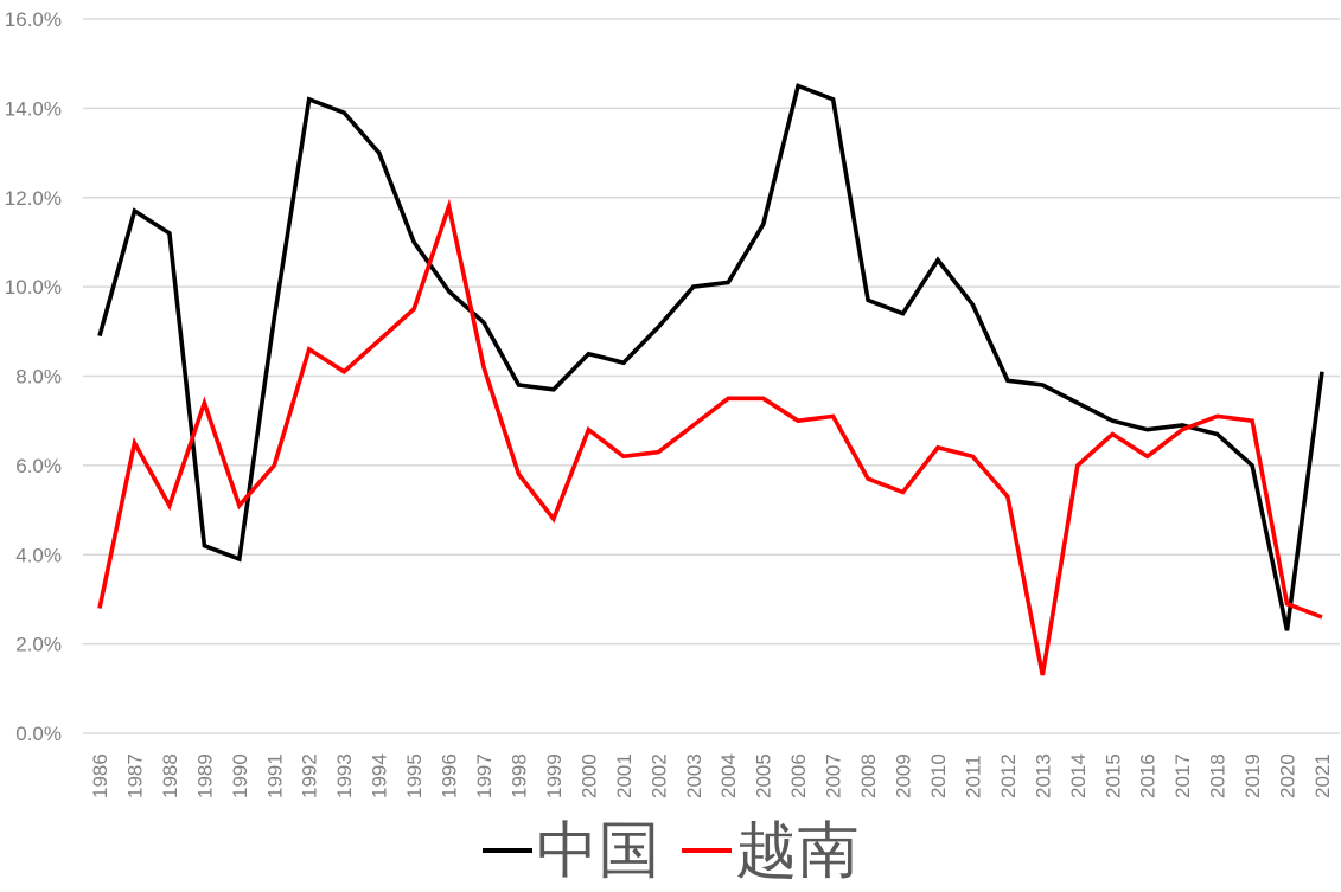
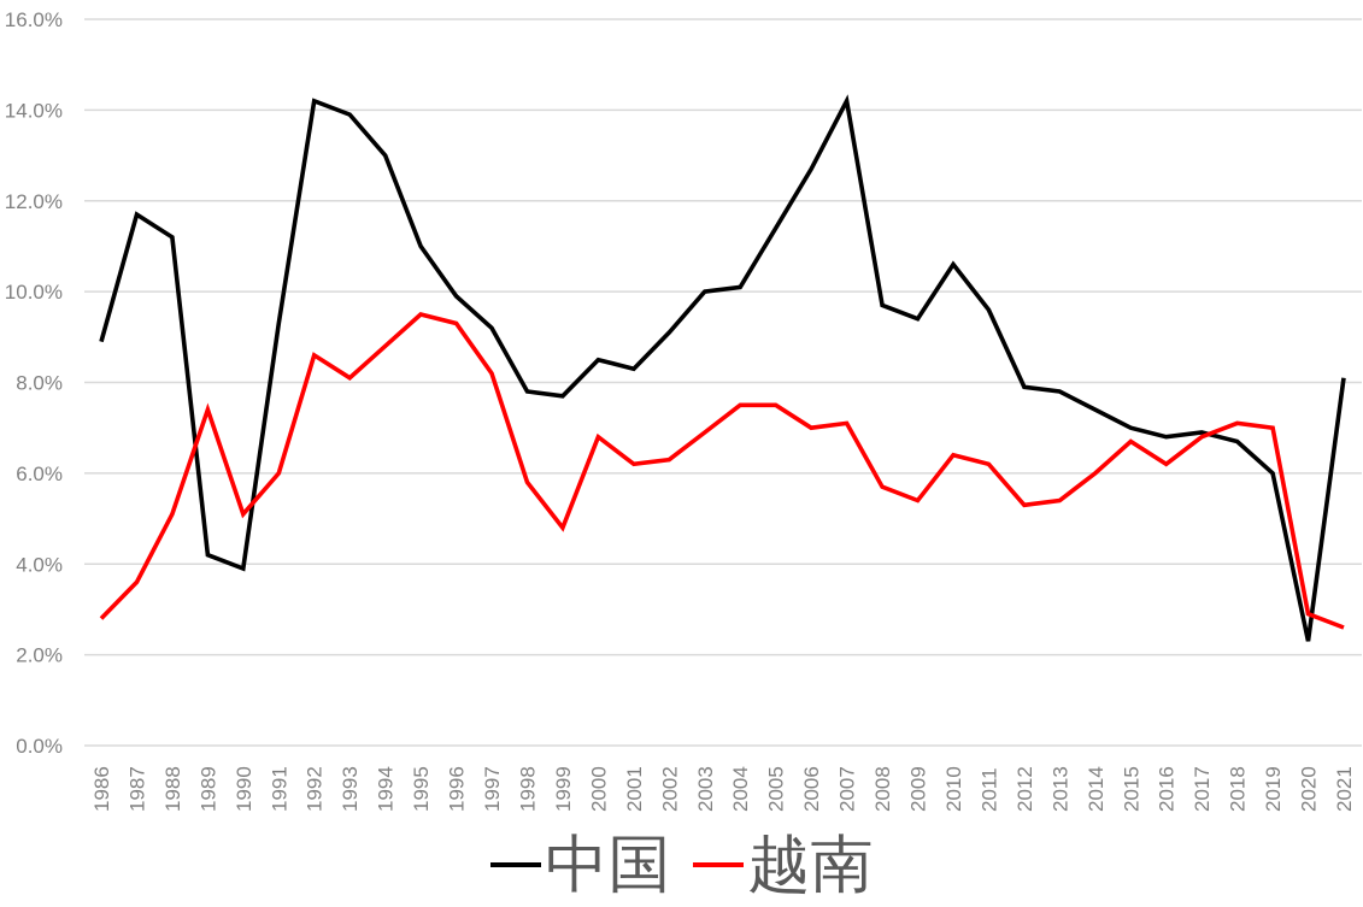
越南/1987: 6.5% -> 3.6%
越南/1996: 11.8% -> 9.3%
中国/2006: 14.5% -> 12.7%
越南/2013: 1.3% -> 5.4%
